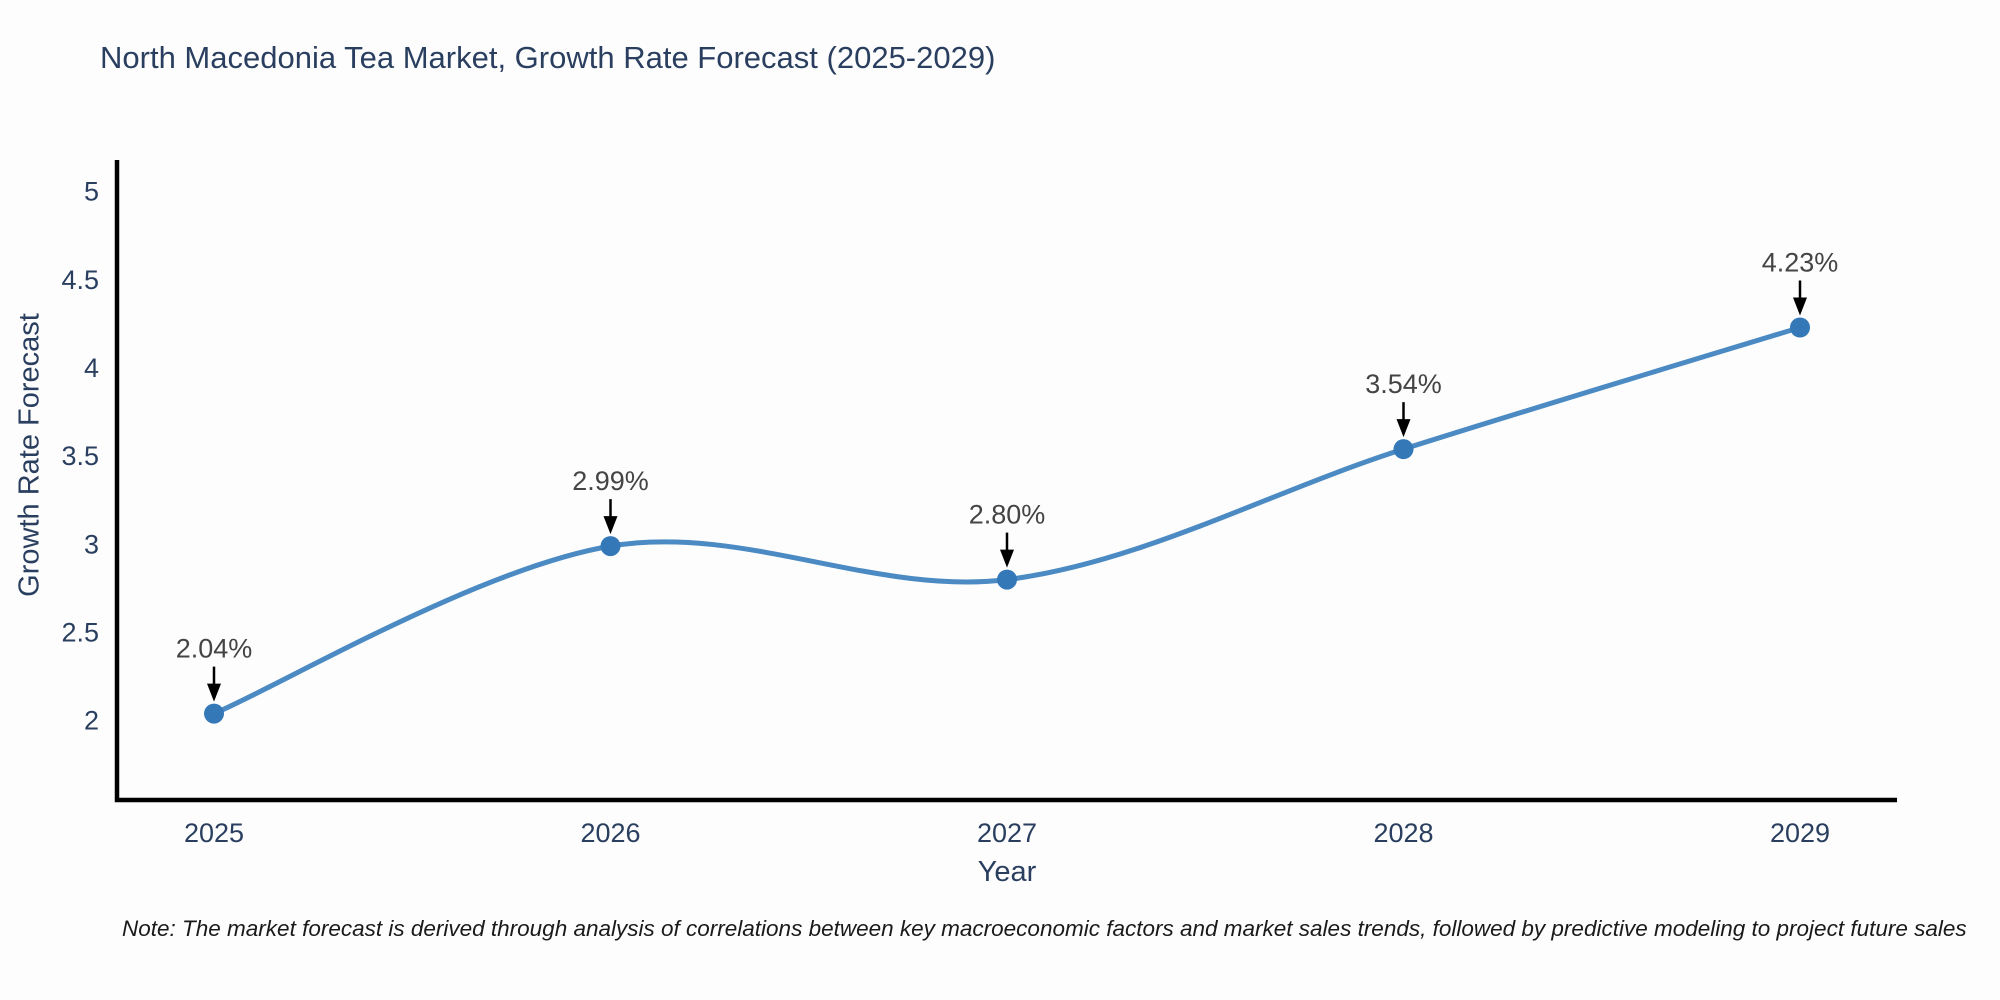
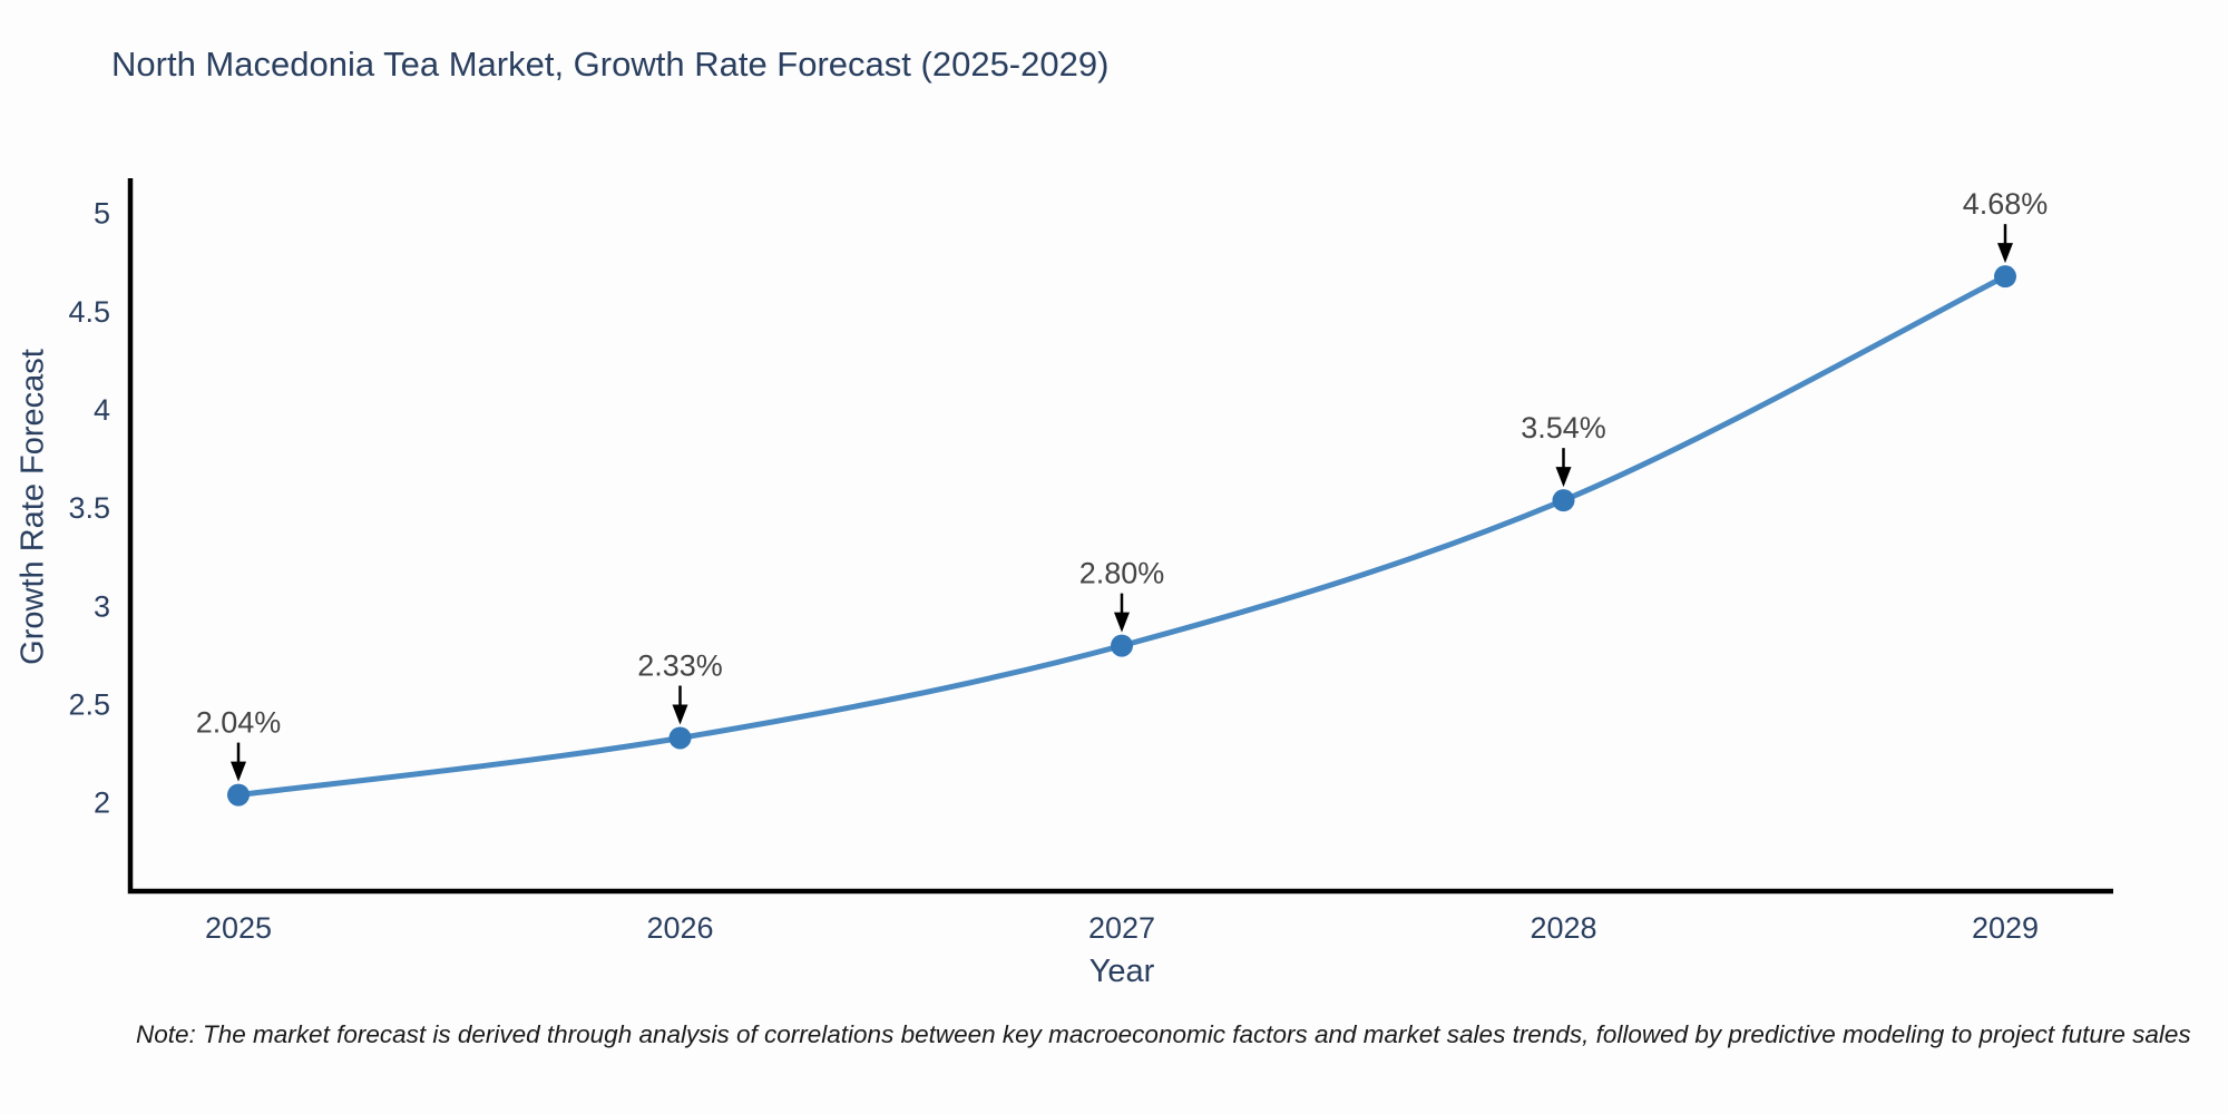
2026: 2.99% -> 2.33%
2029: 4.23% -> 4.68%
